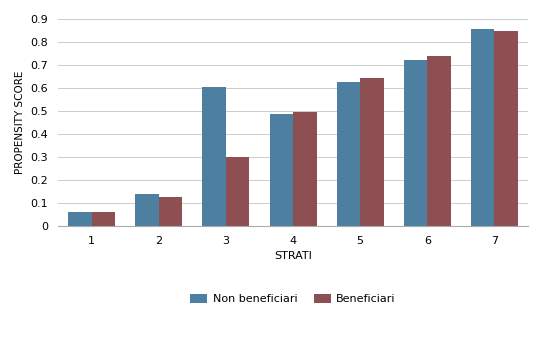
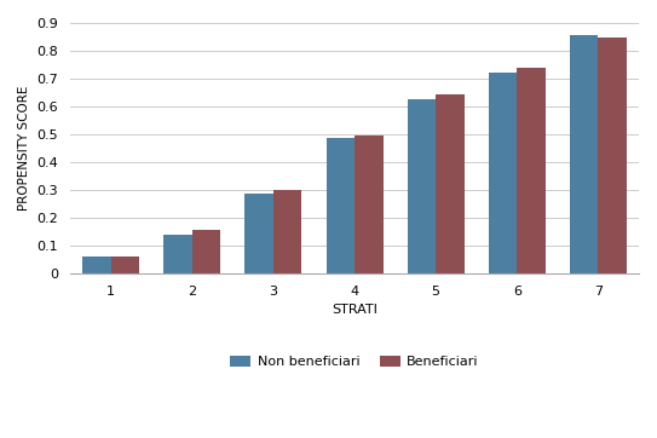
Beneficiari/2: 0.125 -> 0.155
Non beneficiari/3: 0.605 -> 0.285
